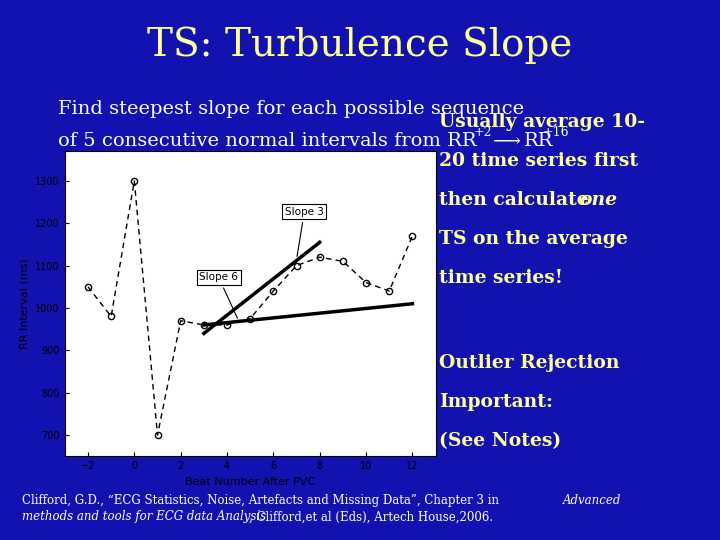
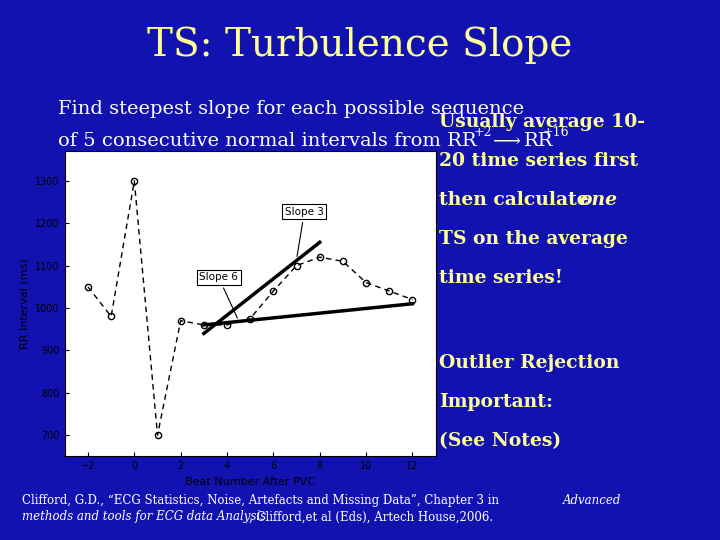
12: 1170 -> 1020
